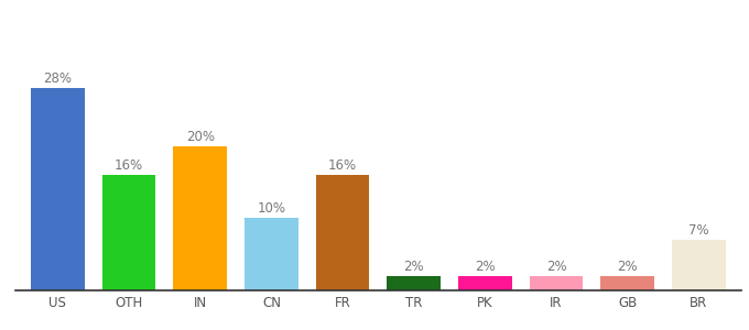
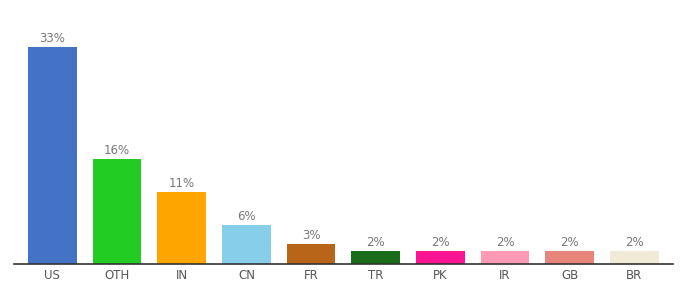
US: 28% -> 33%
IN: 20% -> 11%
CN: 10% -> 6%
FR: 16% -> 3%
BR: 7% -> 2%
